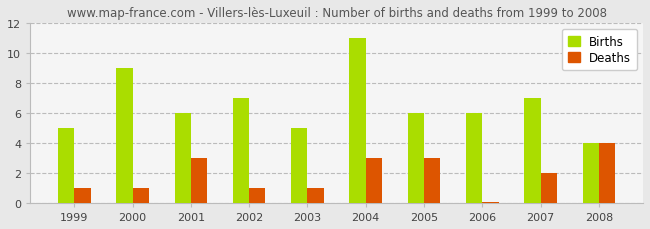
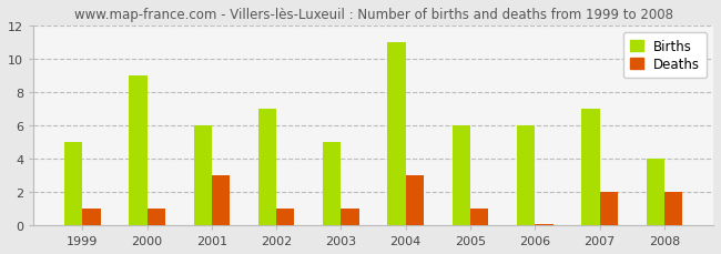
Deaths/2005: 3.0 -> 1.0
Deaths/2008: 4.0 -> 2.0
